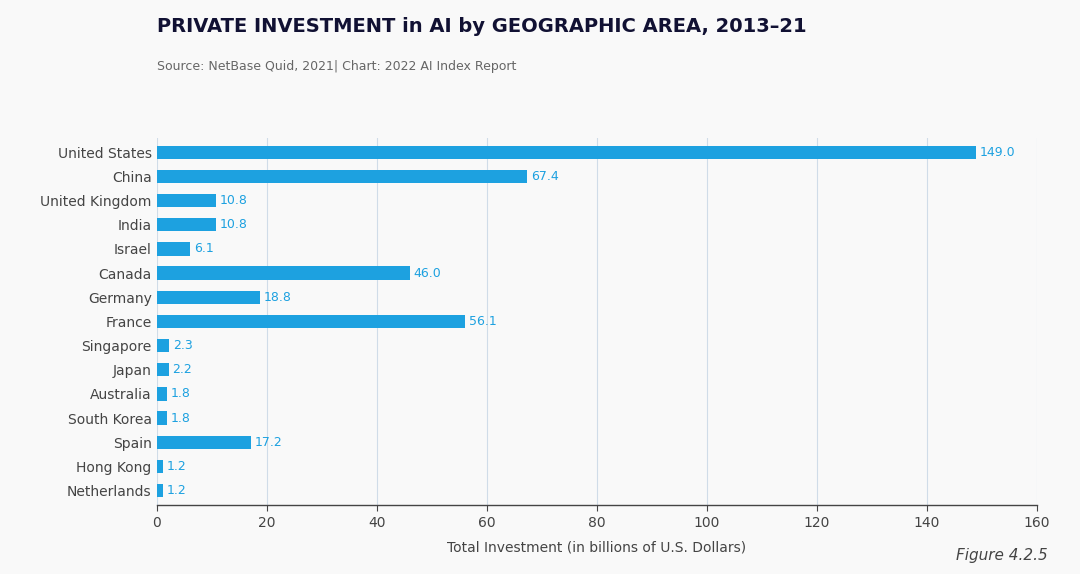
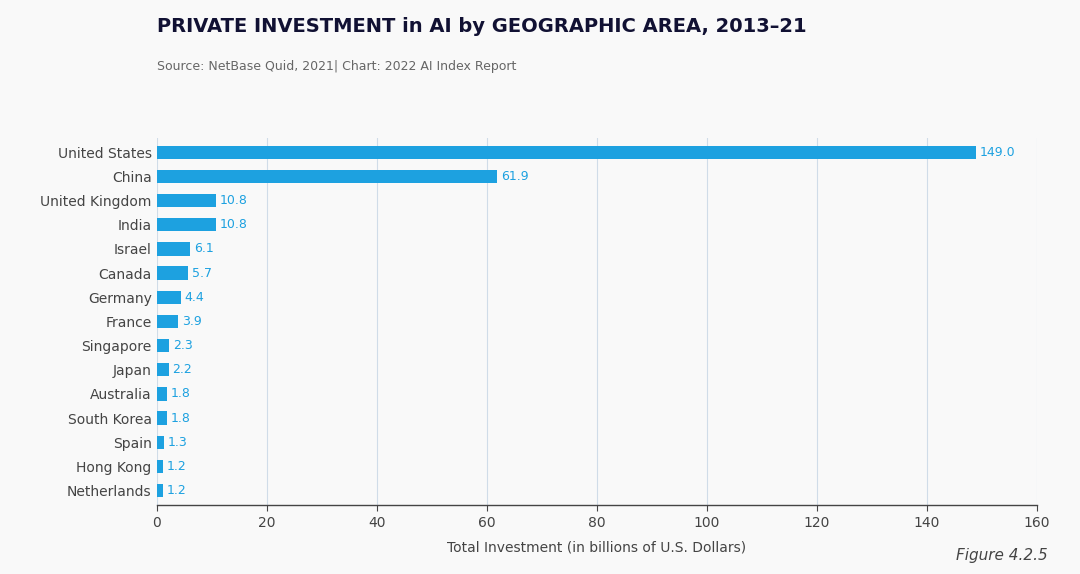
China: 67.4 -> 61.9
Canada: 46.0 -> 5.7
Germany: 18.8 -> 4.4
France: 56.1 -> 3.9
Spain: 17.2 -> 1.3
